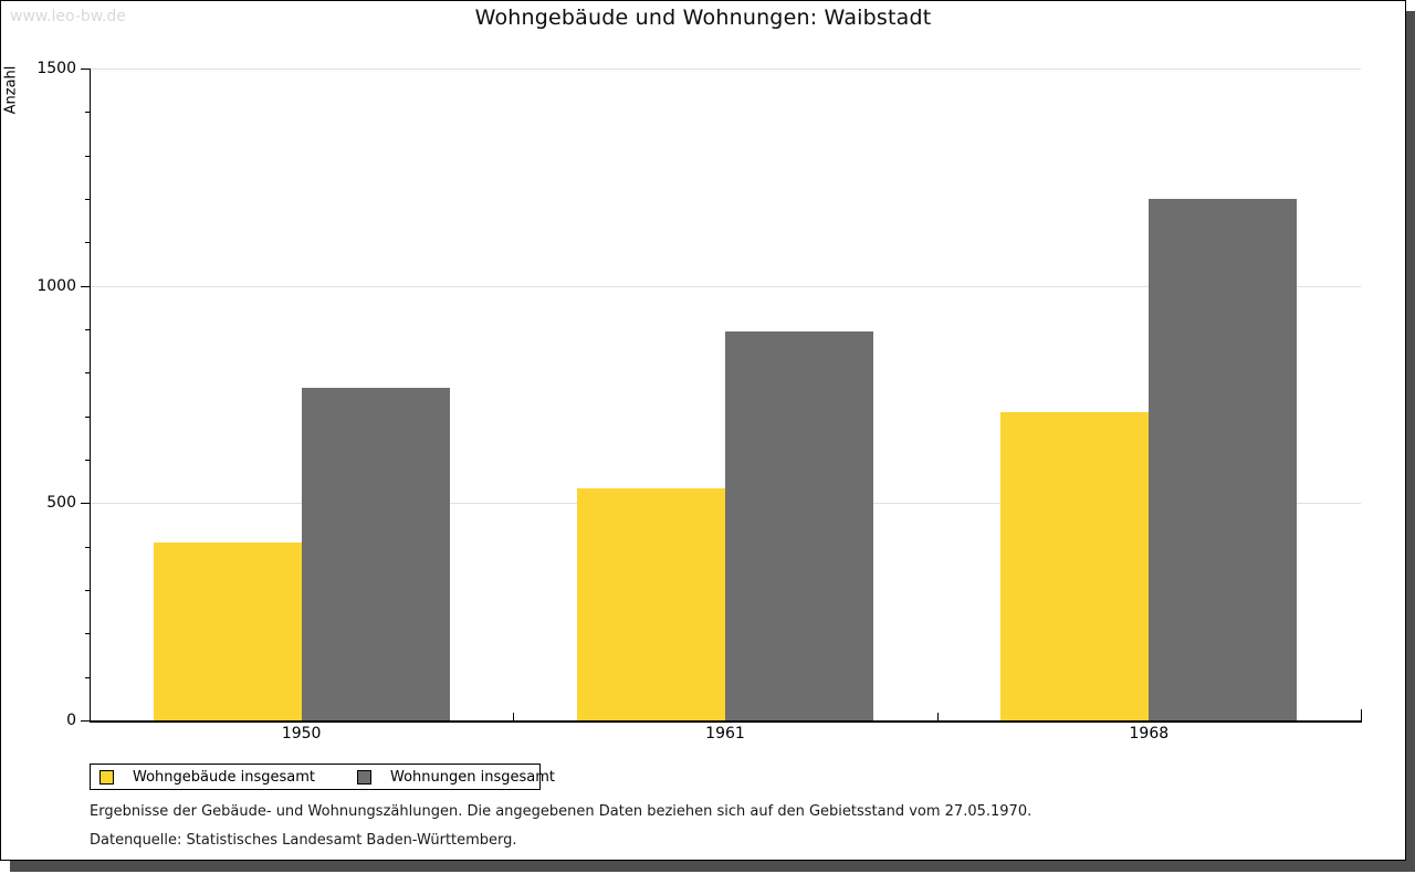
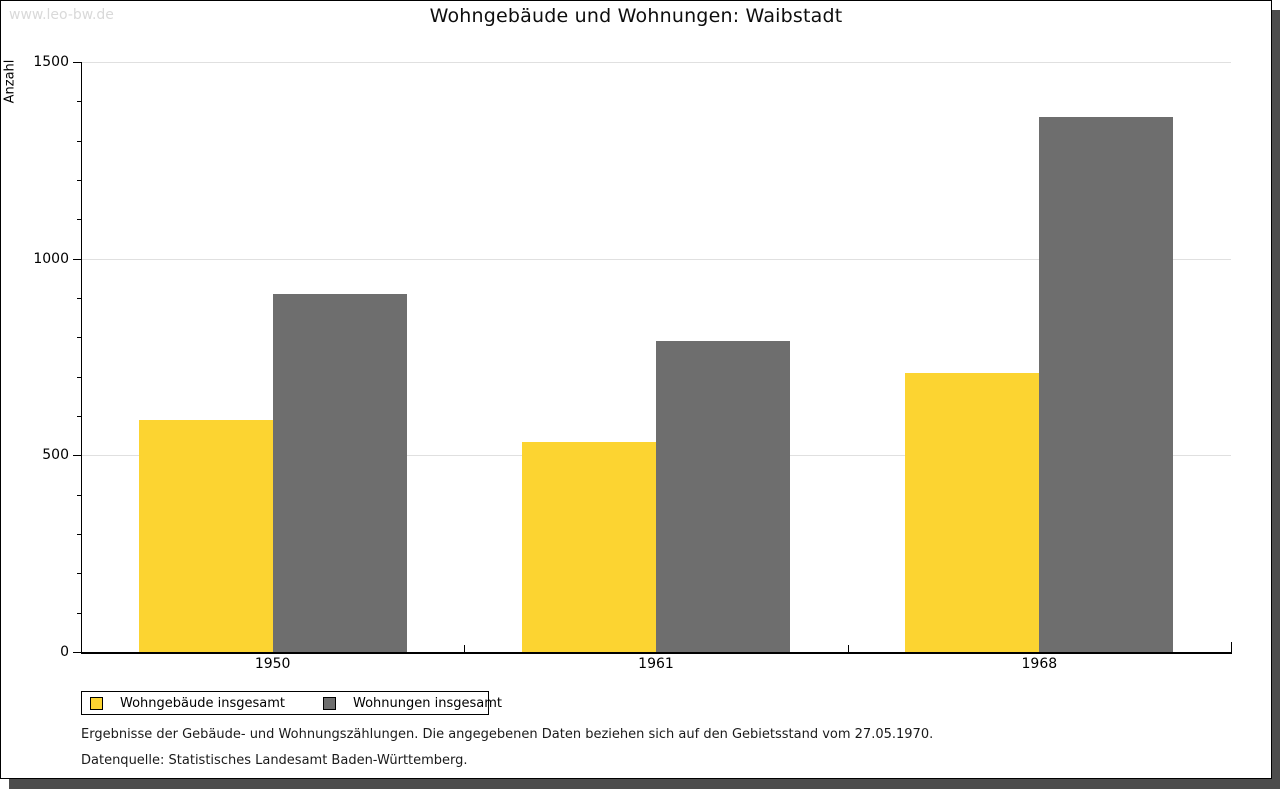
Wohngebäude insgesamt/1950: 410 -> 590
Wohnungen insgesamt/1950: 760 -> 910
Wohnungen insgesamt/1961: 900 -> 790
Wohnungen insgesamt/1968: 1200 -> 1360
